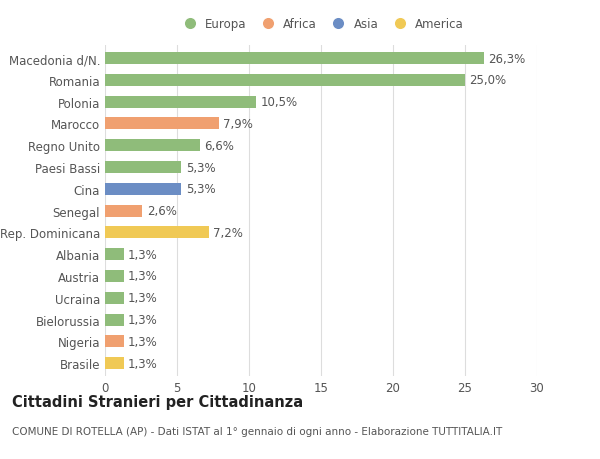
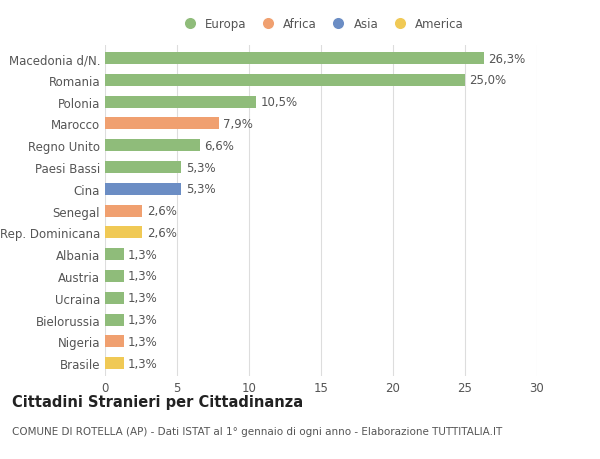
Rep. Dominicana: 7,2% -> 2,6%
